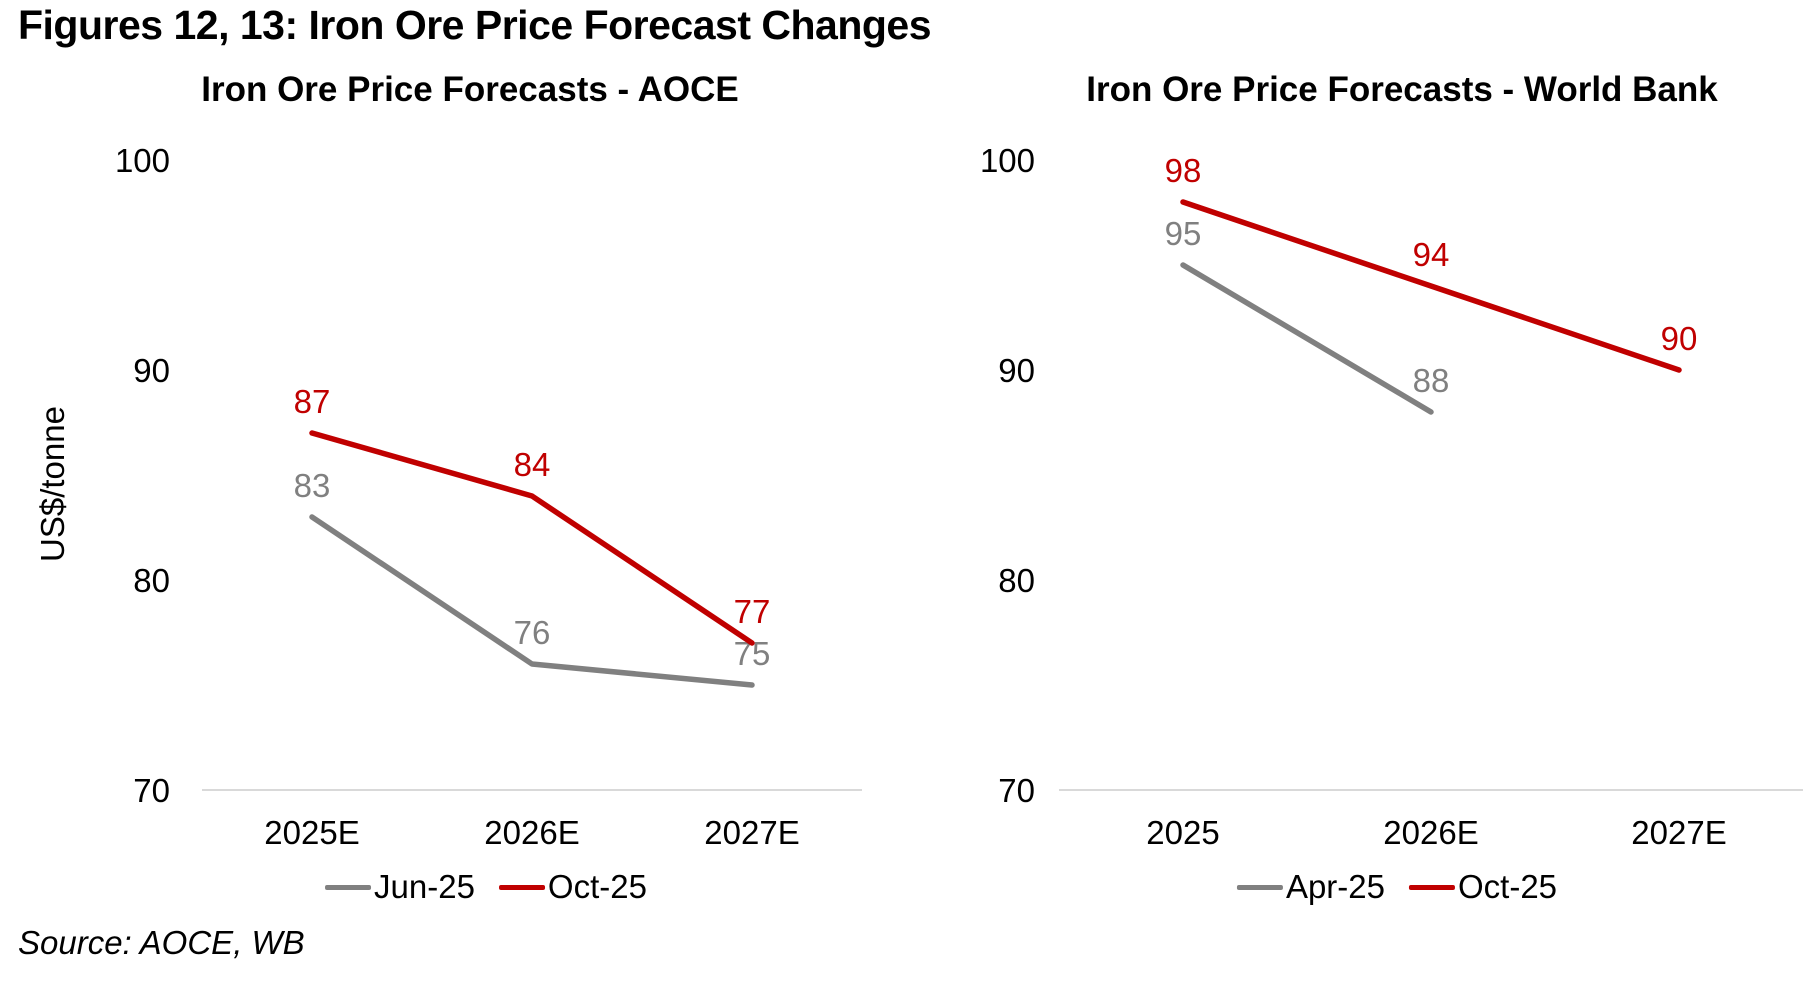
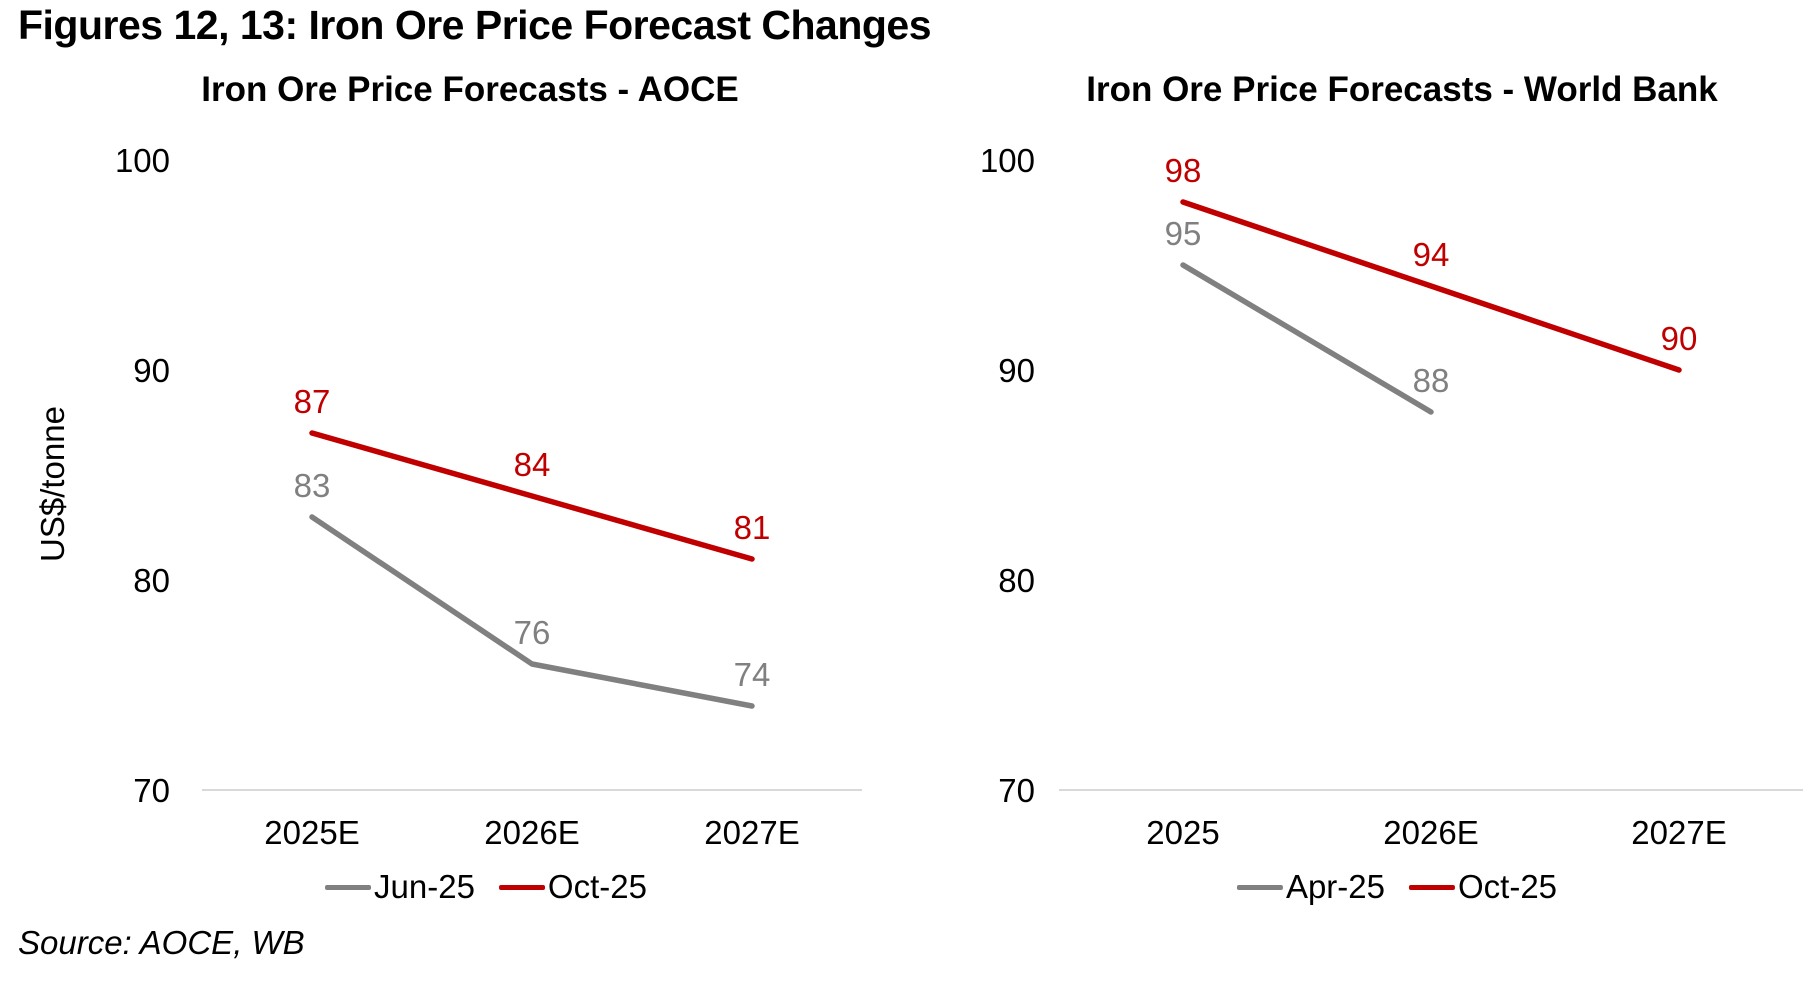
Iron Ore Price Forecasts - AOCE/Jun-25/2027E: 75 -> 74
Iron Ore Price Forecasts - AOCE/Oct-25/2027E: 77 -> 81
